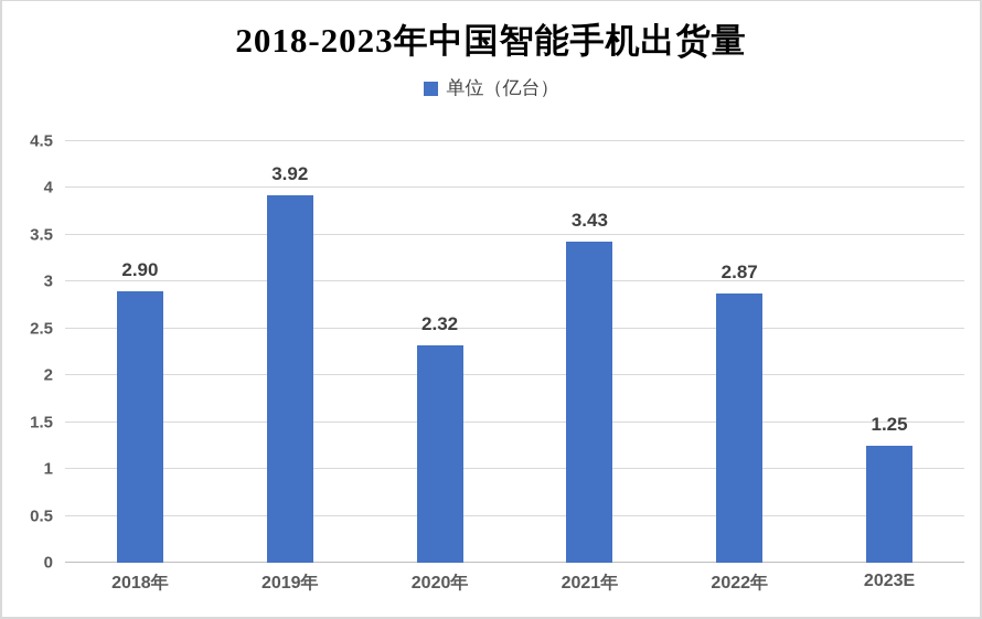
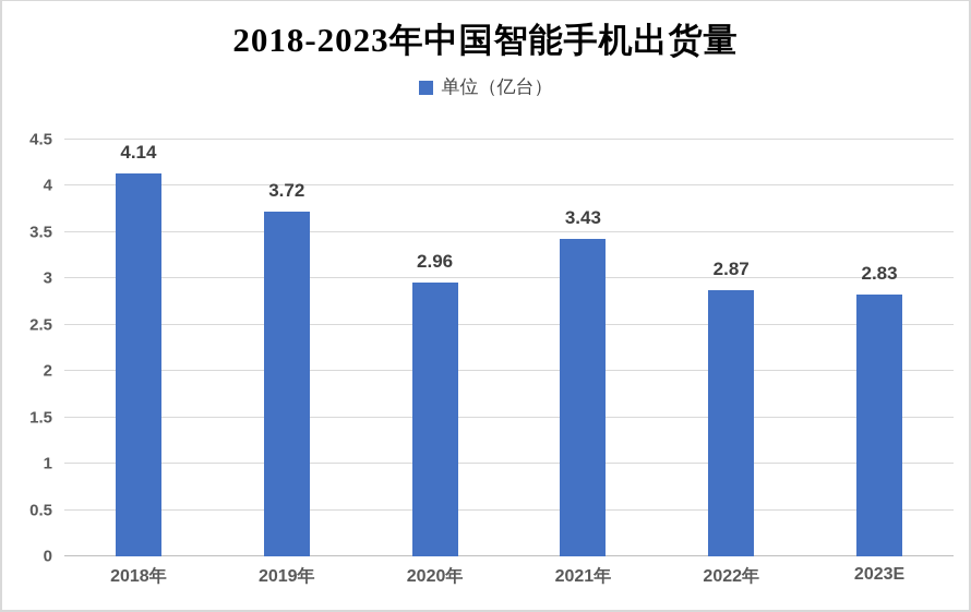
2018年: 2.90 -> 4.14
2019年: 3.92 -> 3.72
2020年: 2.32 -> 2.96
2023E: 1.25 -> 2.83
